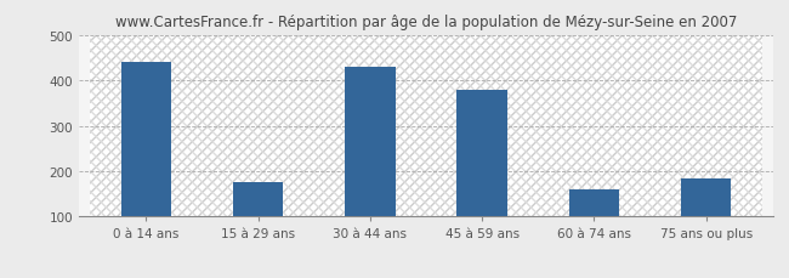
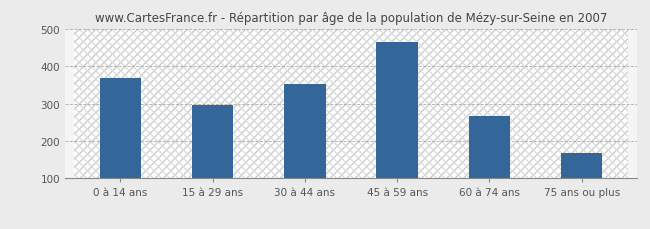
0 à 14 ans: 440 -> 368
15 à 29 ans: 175 -> 296
30 à 44 ans: 430 -> 352
45 à 59 ans: 380 -> 464
60 à 74 ans: 160 -> 266
75 ans ou plus: 185 -> 168
